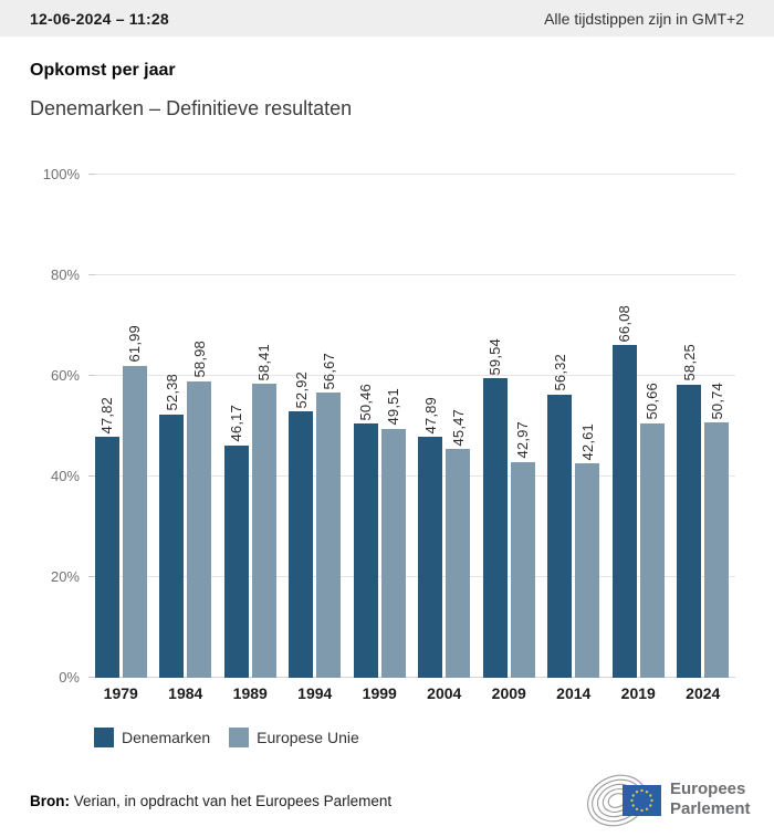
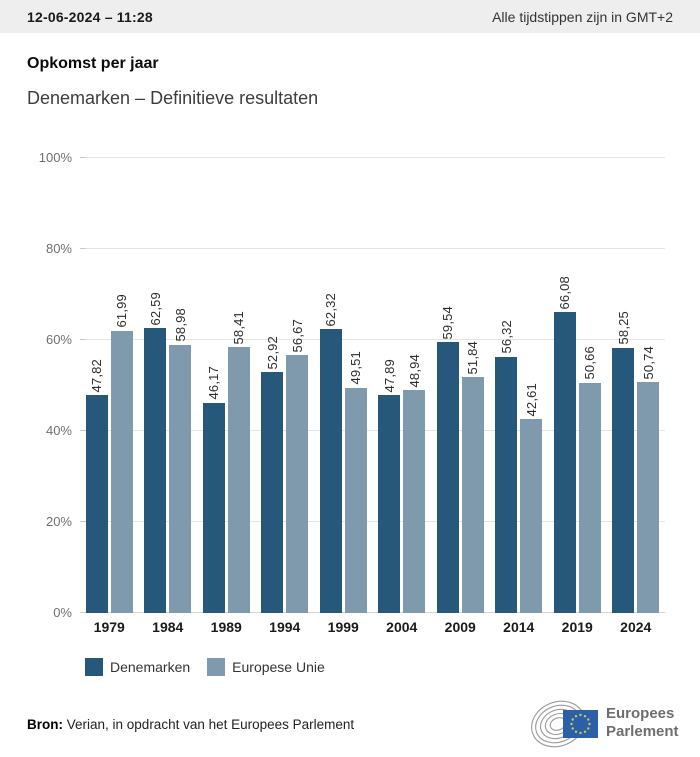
Denemarken/1984: 52,38 -> 62,59
Denemarken/1999: 50,46 -> 62,32
Europese Unie/2004: 45,47 -> 48,94
Europese Unie/2009: 42,97 -> 51,84
